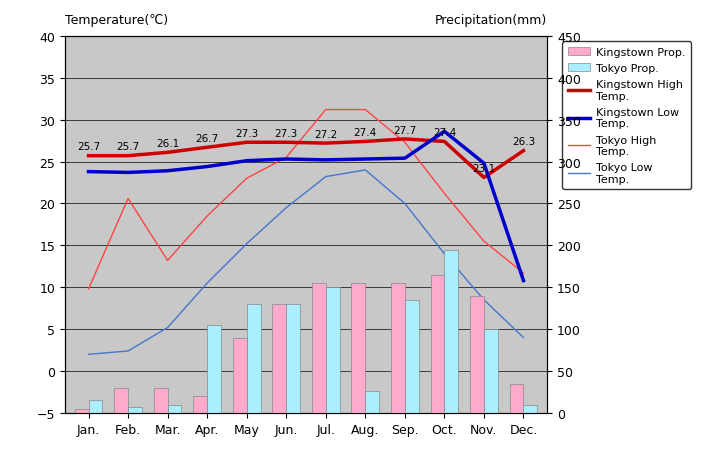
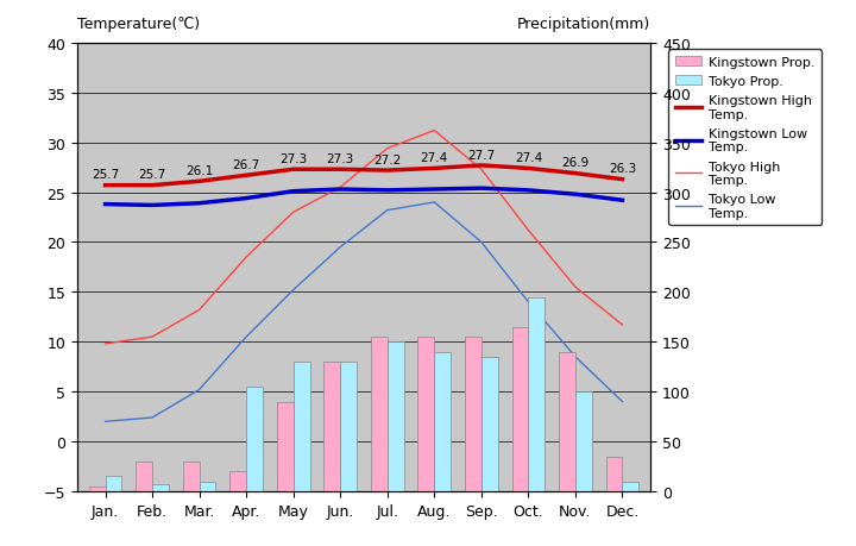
Tokyo High Temp./Feb.: 20.6 -> 10.5
Tokyo High Temp./Jul.: 31.2 -> 29.4
Tokyo Prop./Aug.: 26 -> 140
Kingstown Low Temp./Oct.: 28.6 -> 25.2
Kingstown High Temp./Nov.: 23.1 -> 26.9
Kingstown Low Temp./Dec.: 10.8 -> 24.2
